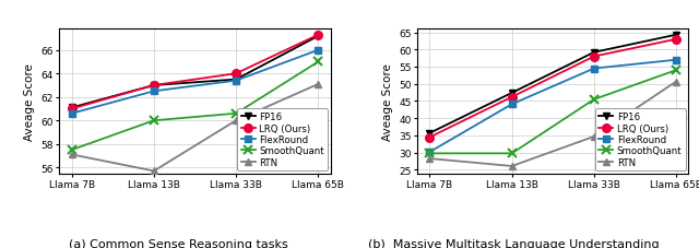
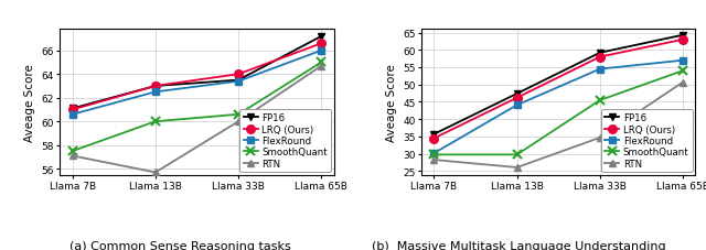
LRQ (Ours)/Llama 65B: 67.3 -> 66.6
RTN/Llama 65B: 63.1 -> 64.7
